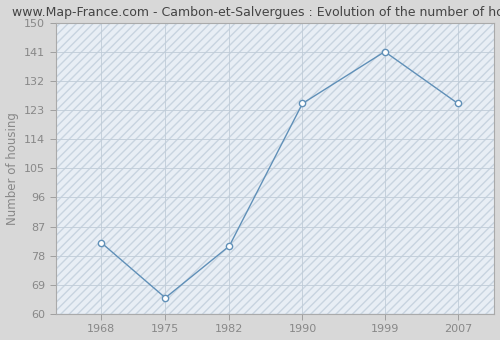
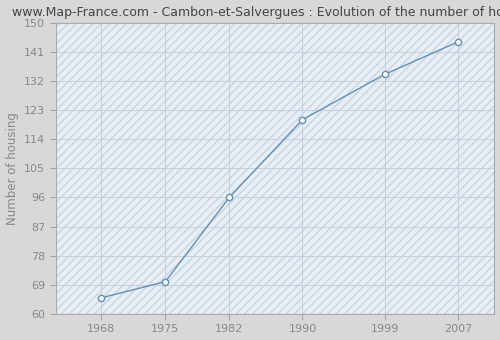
1968: 82 -> 65
1975: 65 -> 70
1982: 81 -> 96
1990: 125 -> 120
1999: 141 -> 134
2007: 125 -> 144
